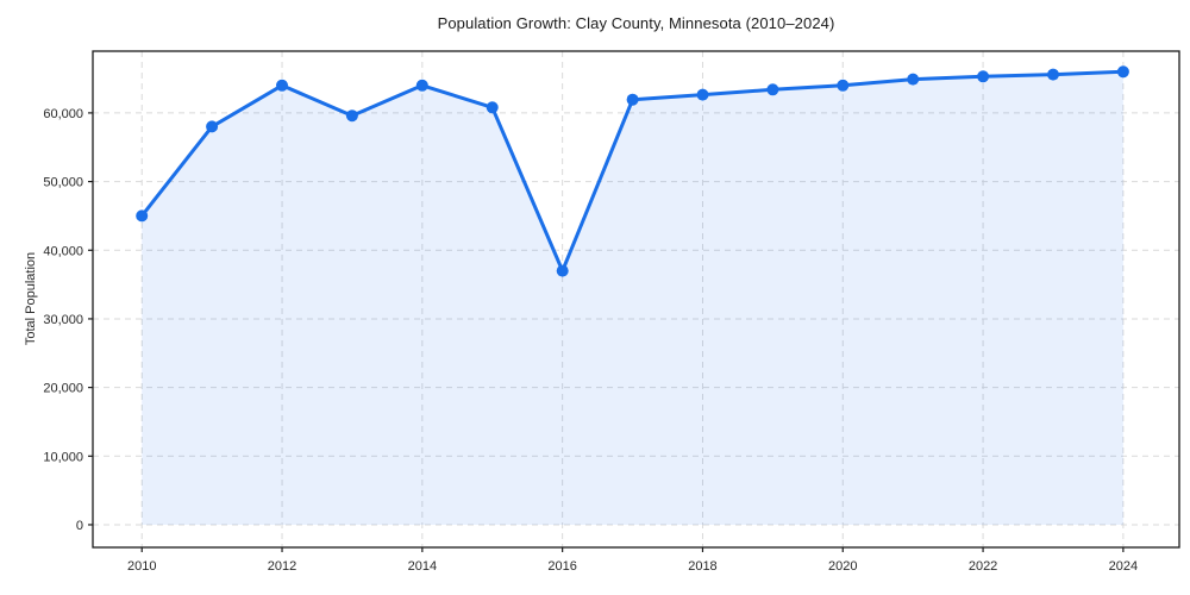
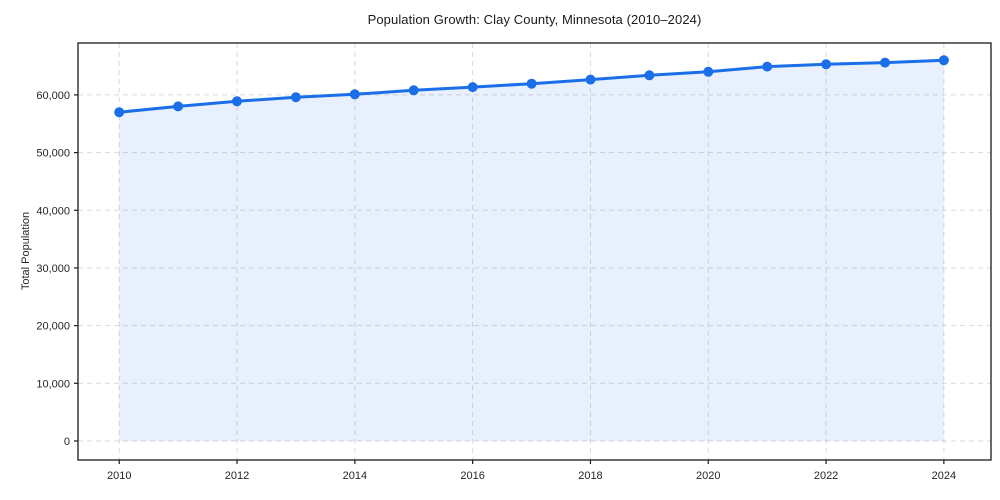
2010: 45000 -> 57000
2012: 64000 -> 59000
2014: 64000 -> 60000
2016: 37000 -> 61000
